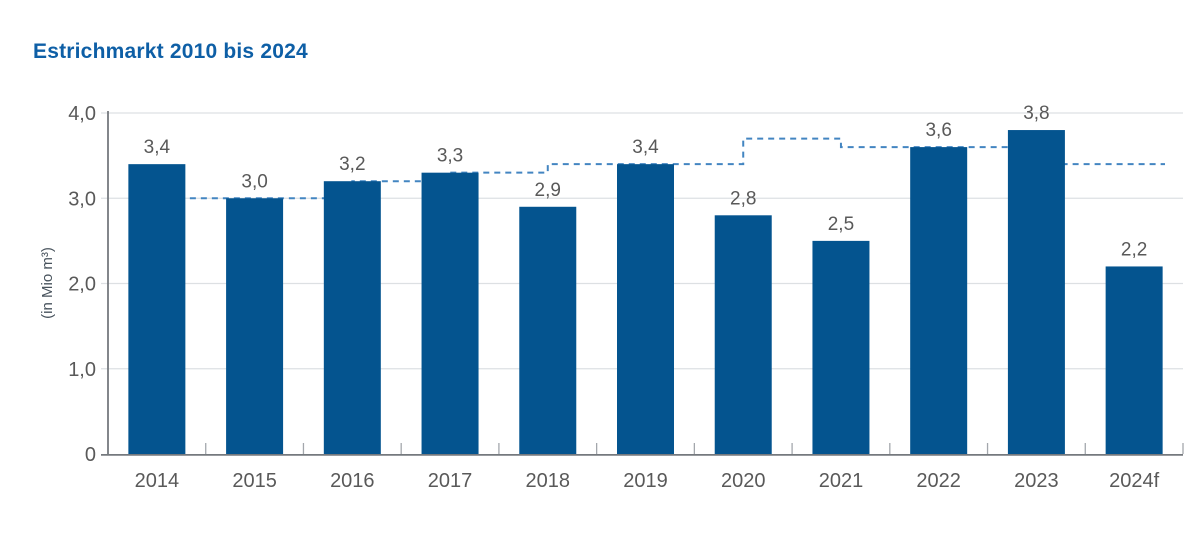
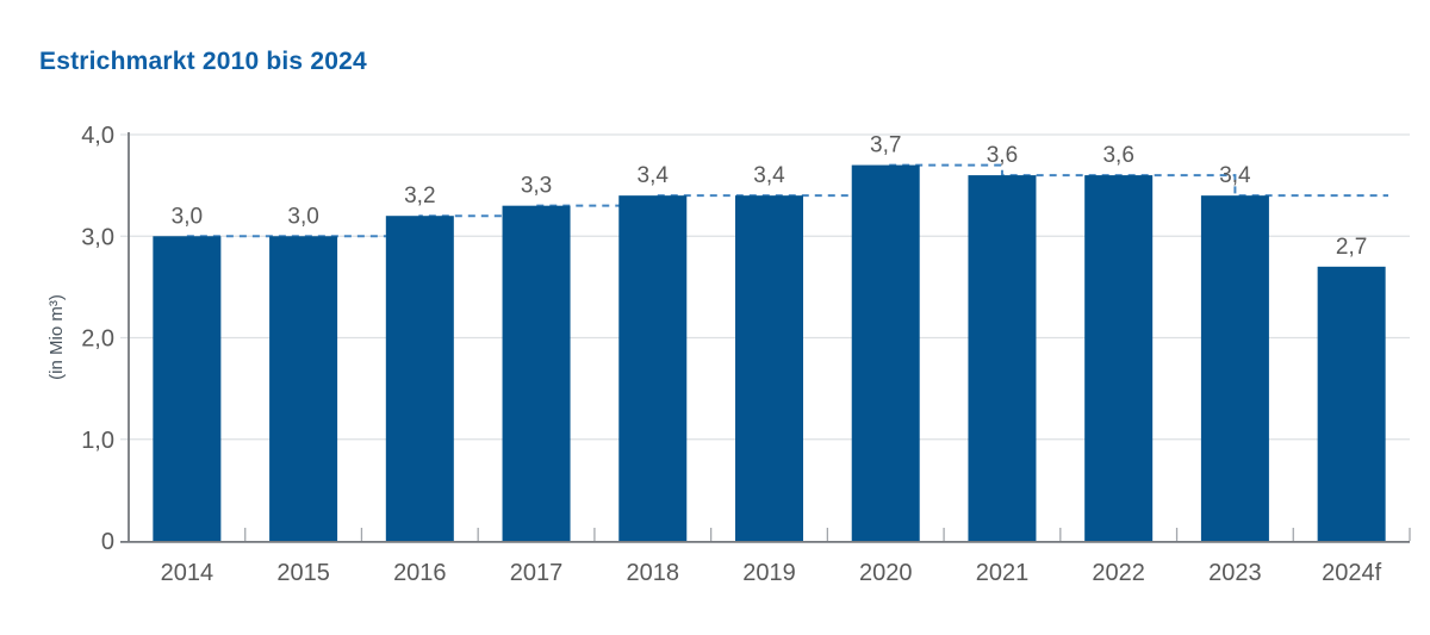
2014: 3,4 -> 3,0
2018: 2,9 -> 3,4
2020: 2,8 -> 3,7
2021: 2,5 -> 3,6
2023: 3,8 -> 3,4
2024f: 2,2 -> 2,7
